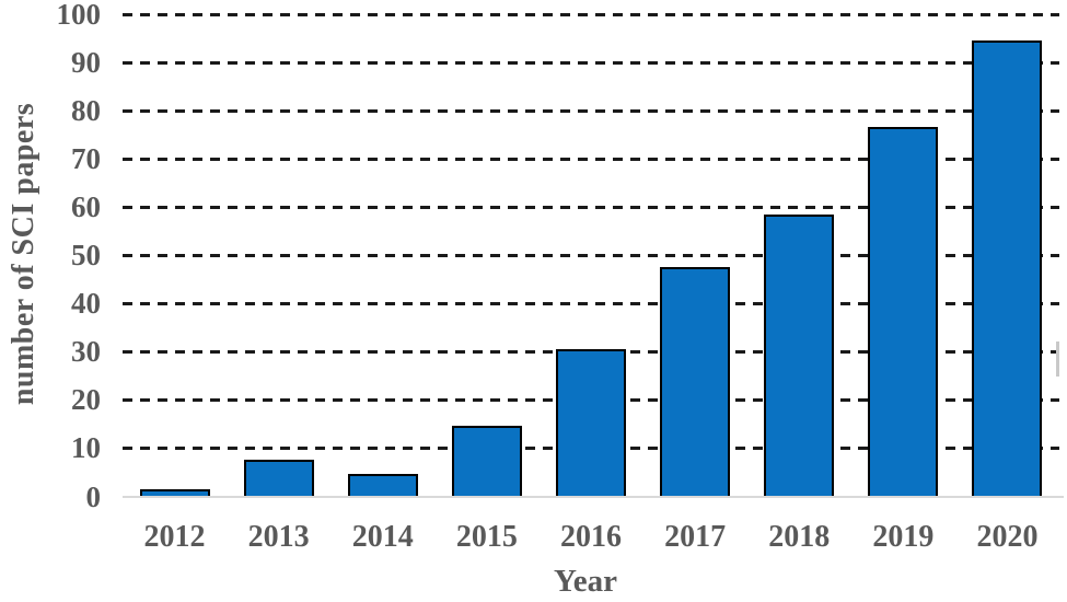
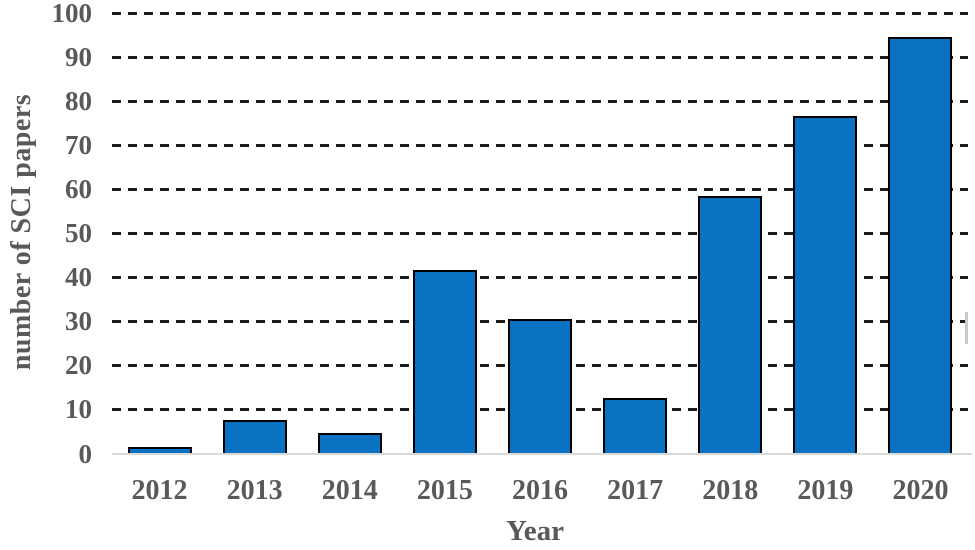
2015: 14 -> 41
2017: 47 -> 12
